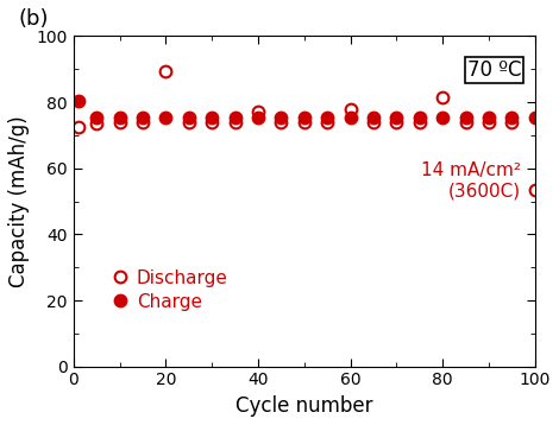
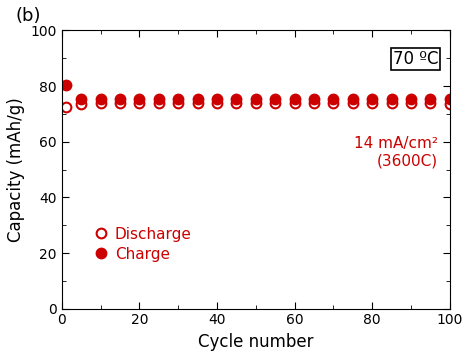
Discharge/20: 89.5 -> 74.0
Discharge/40: 77.0 -> 74.0
Discharge/60: 78.0 -> 74.0
Discharge/80: 81.5 -> 74.0
Discharge/100: 53.5 -> 73.5
